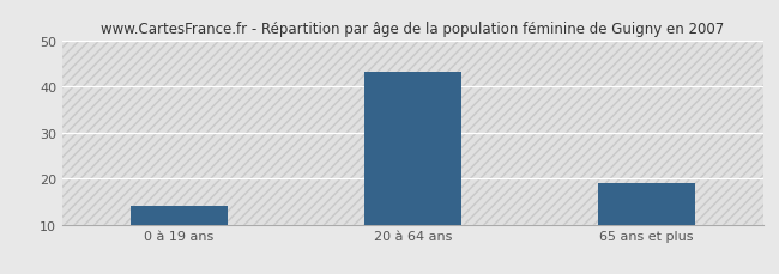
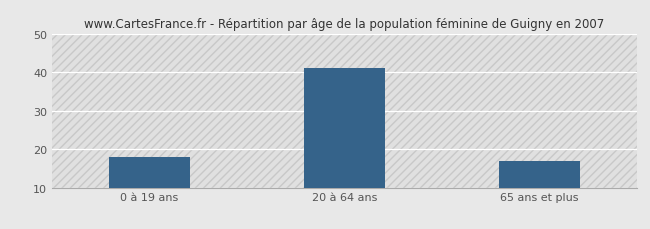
0 à 19 ans: 14 -> 18
20 à 64 ans: 43 -> 41
65 ans et plus: 19 -> 17
